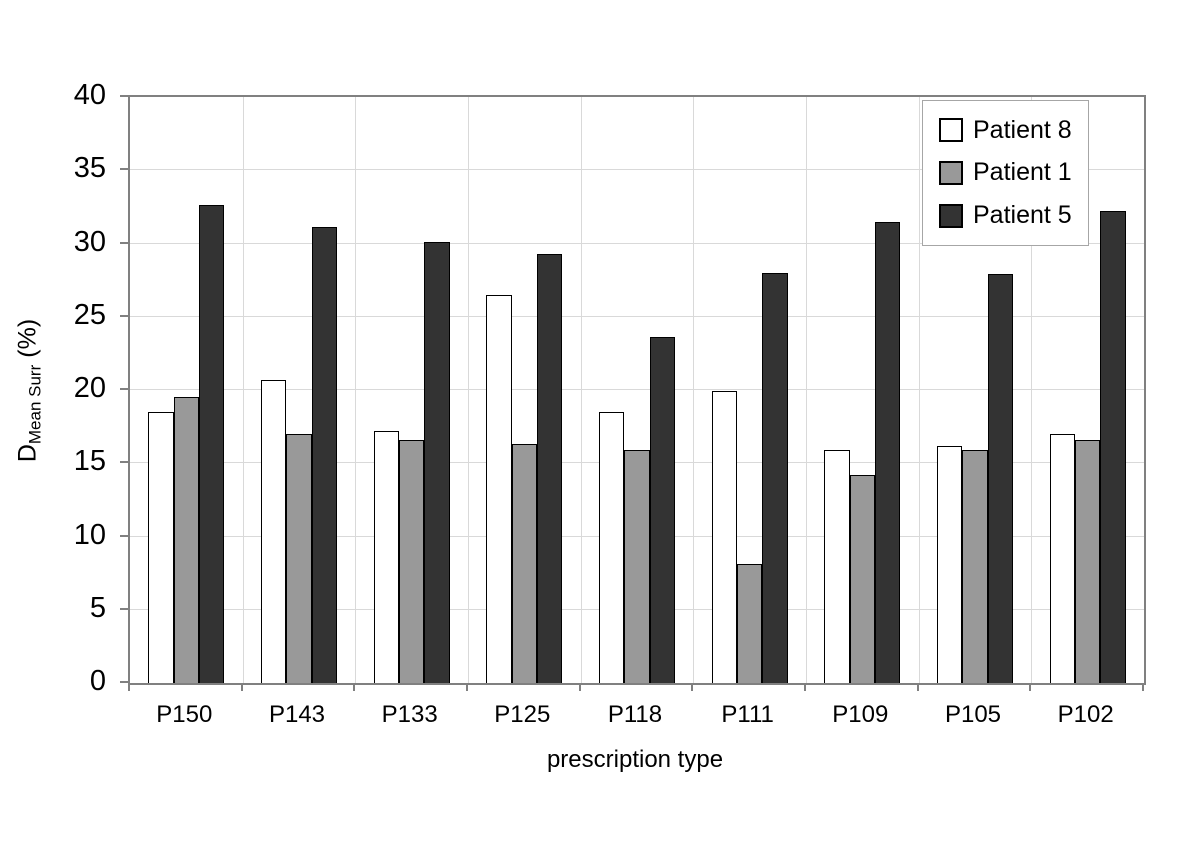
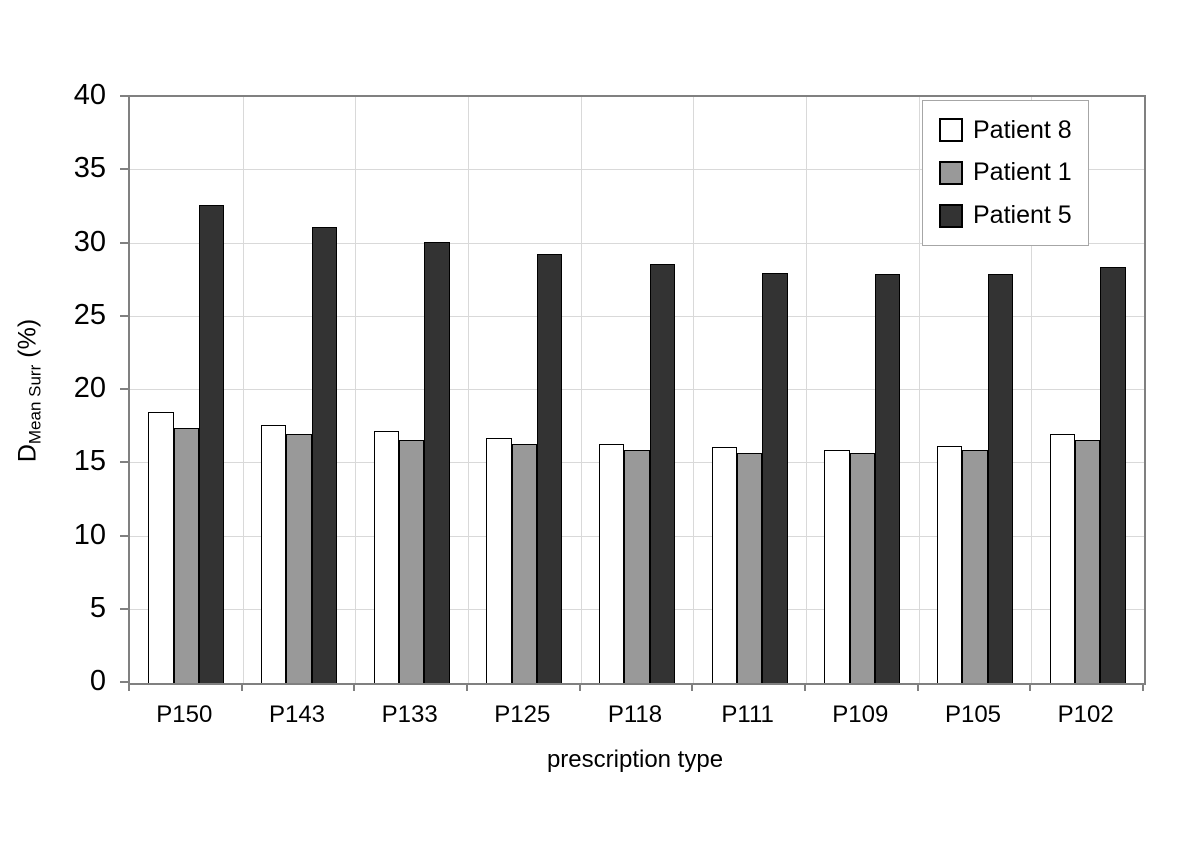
Patient 1/P150: 19.5 -> 17.4
Patient 8/P143: 20.7 -> 17.6
Patient 8/P125: 26.5 -> 16.7
Patient 8/P118: 18.5 -> 16.3
Patient 5/P118: 23.6 -> 28.6
Patient 8/P111: 19.9 -> 16.1
Patient 1/P111: 8.1 -> 15.7
Patient 1/P109: 14.2 -> 15.7
Patient 5/P109: 31.5 -> 27.9
Patient 5/P102: 32.2 -> 28.4
